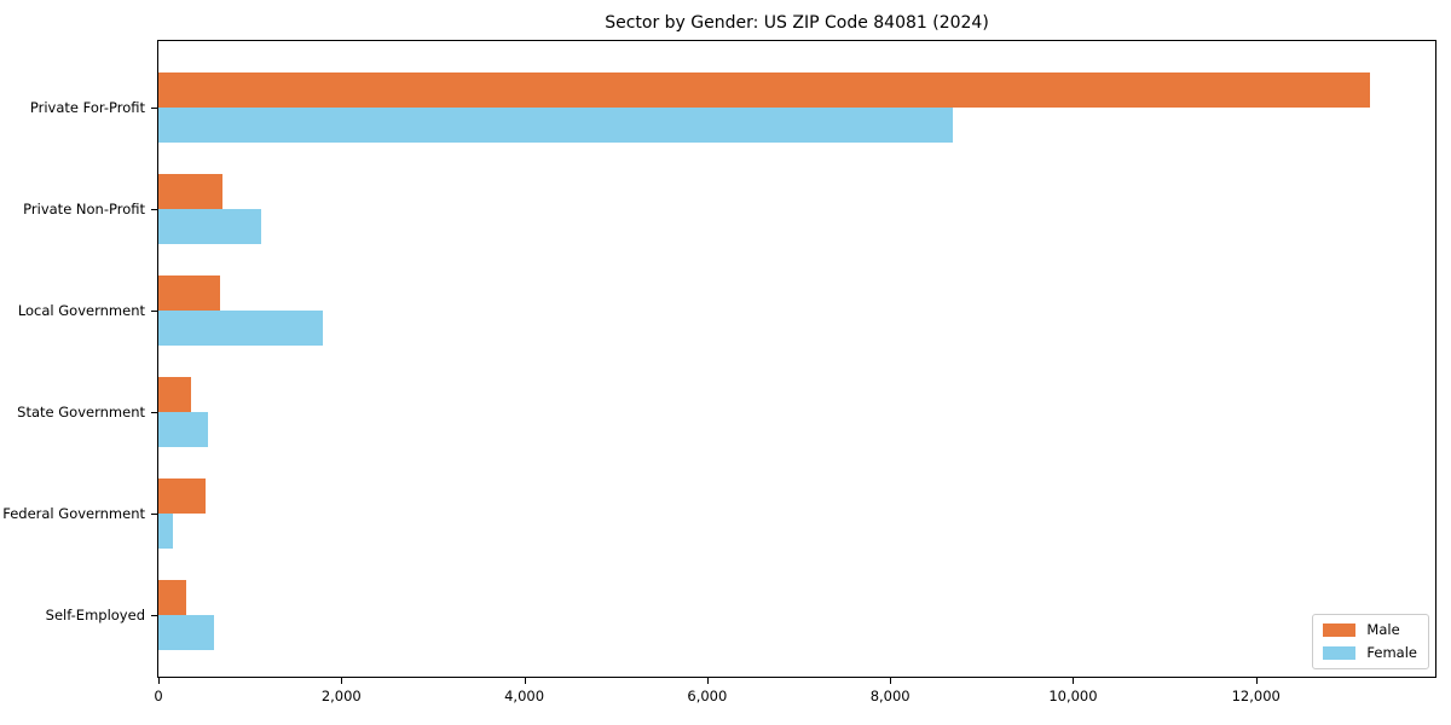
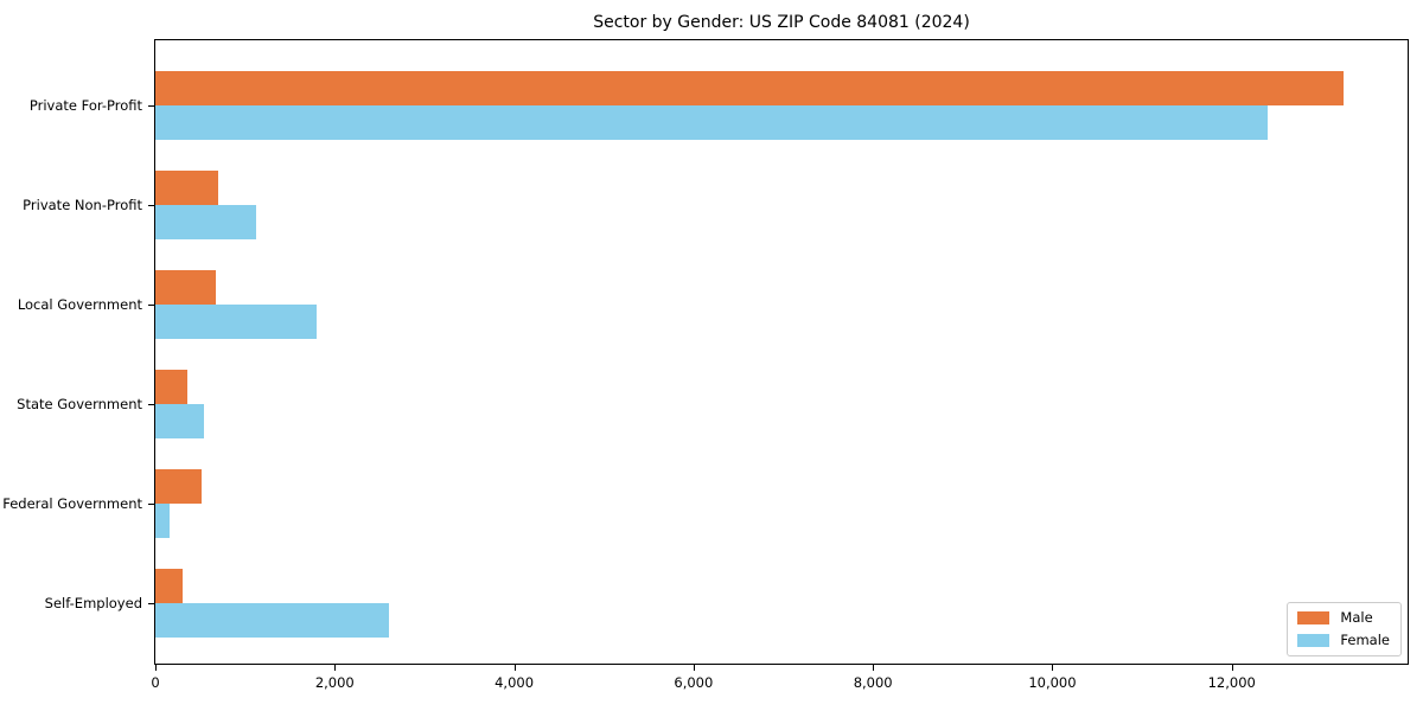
Female/Private For-Profit: 8700 -> 12400
Female/Self-Employed: 600 -> 2600
